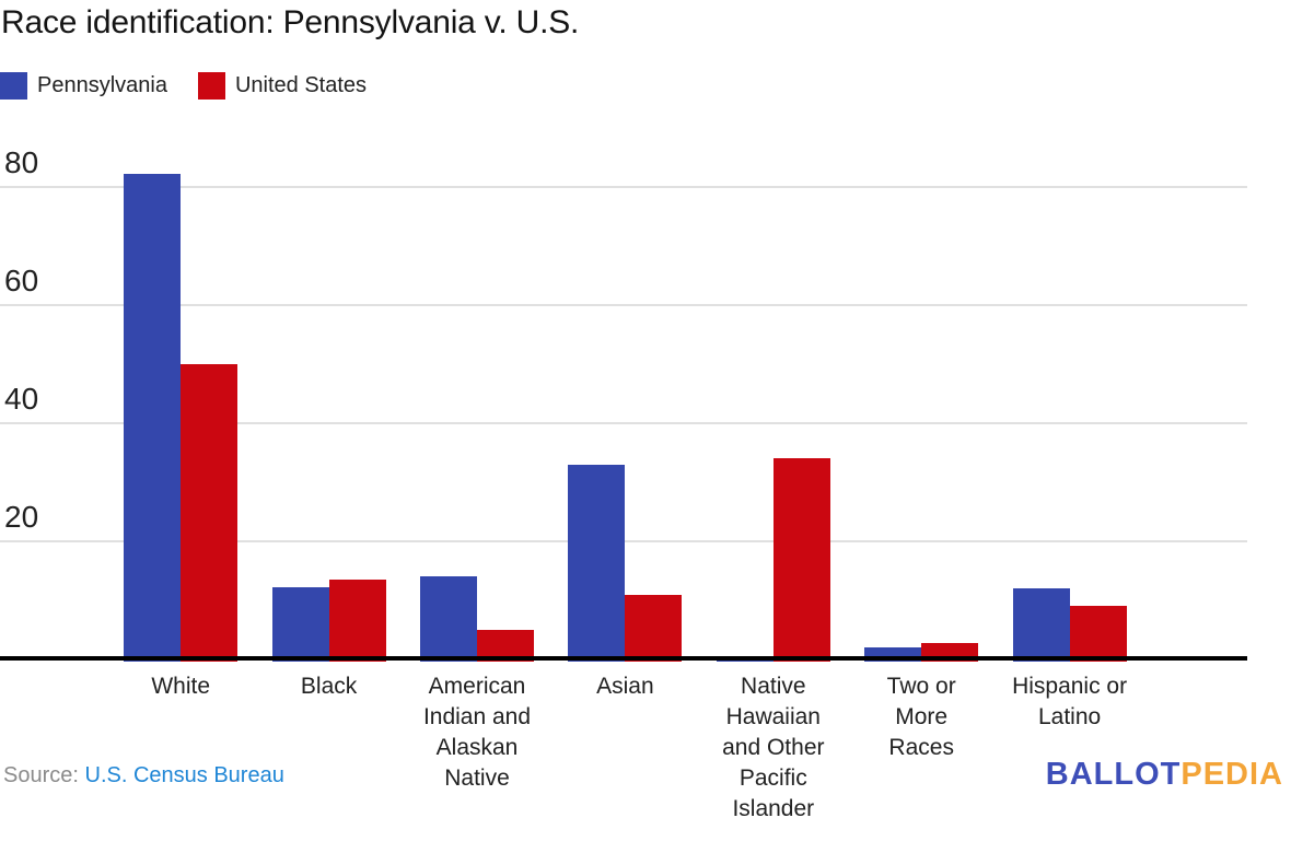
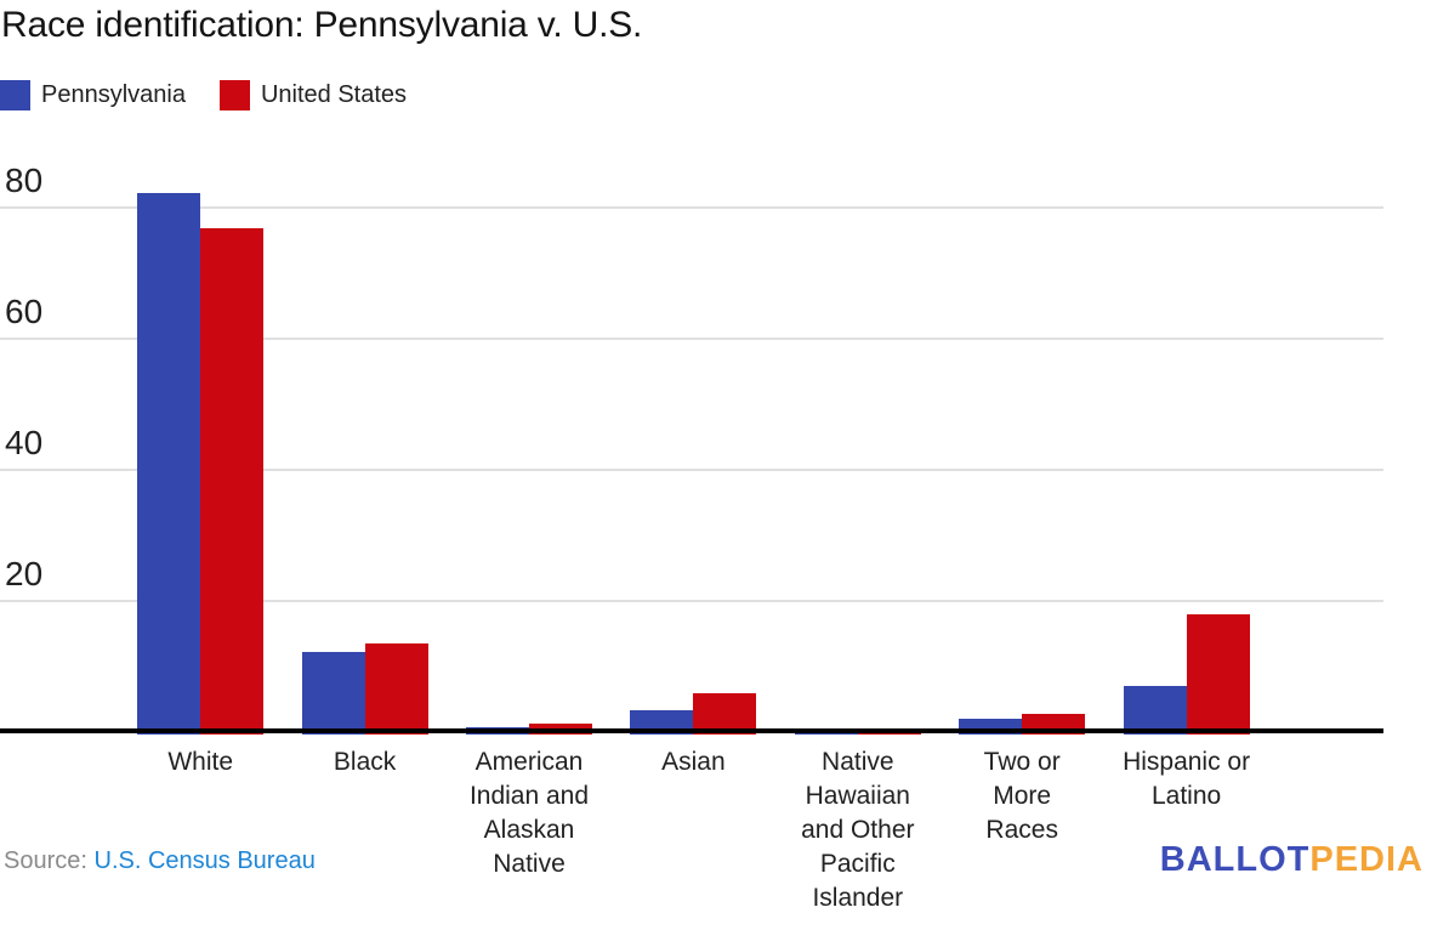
United States/White: 50 -> 77
Pennsylvania/American Indian and Alaskan Native: 14 -> 1
United States/American Indian and Alaskan Native: 5 -> 1
Pennsylvania/Asian: 33 -> 3
United States/Asian: 11 -> 6
United States/Native Hawaiian and Other Pacific Islander: 34 -> 1
Pennsylvania/Hispanic or Latino: 12 -> 7
United States/Hispanic or Latino: 9 -> 18
